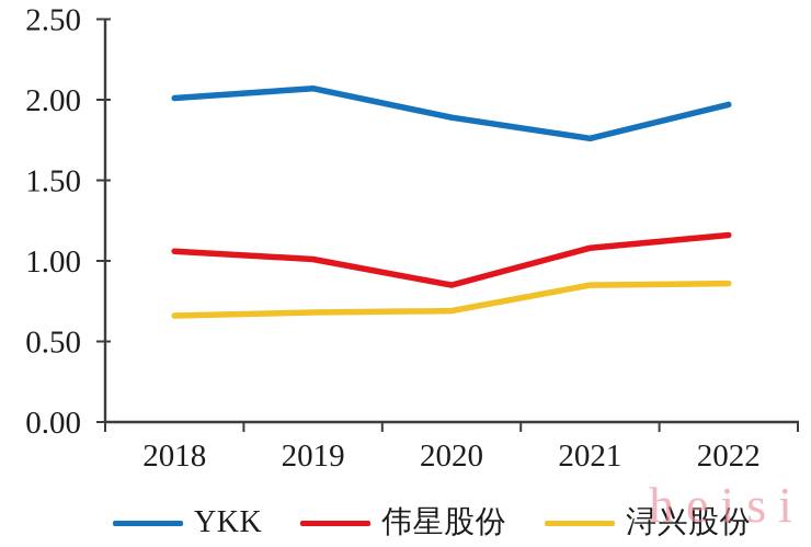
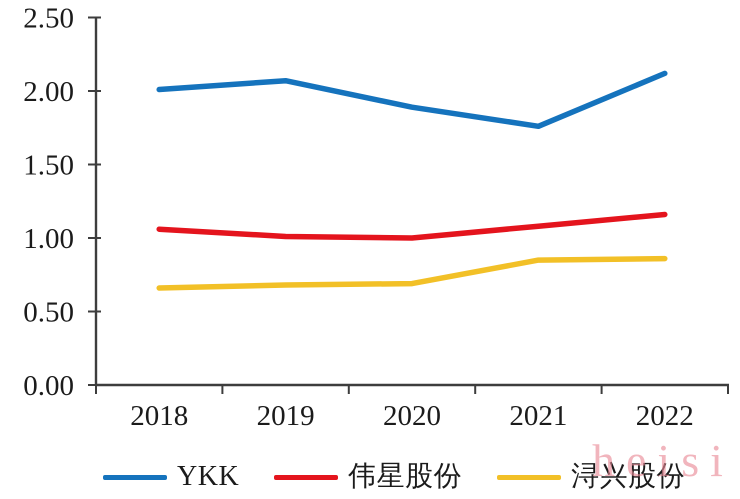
伟星股份/2020: 0.85 -> 1.00
YKK/2022: 1.97 -> 2.12
